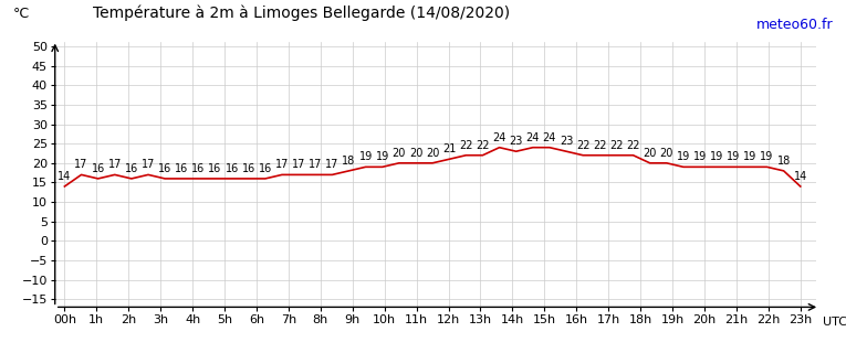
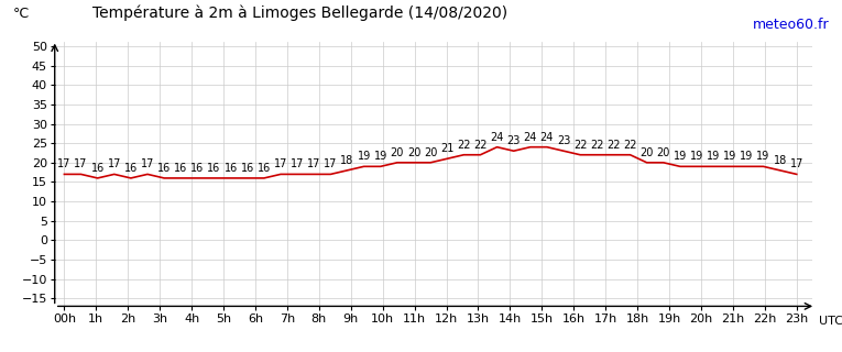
00h: 14 -> 17
23h: 14 -> 17
